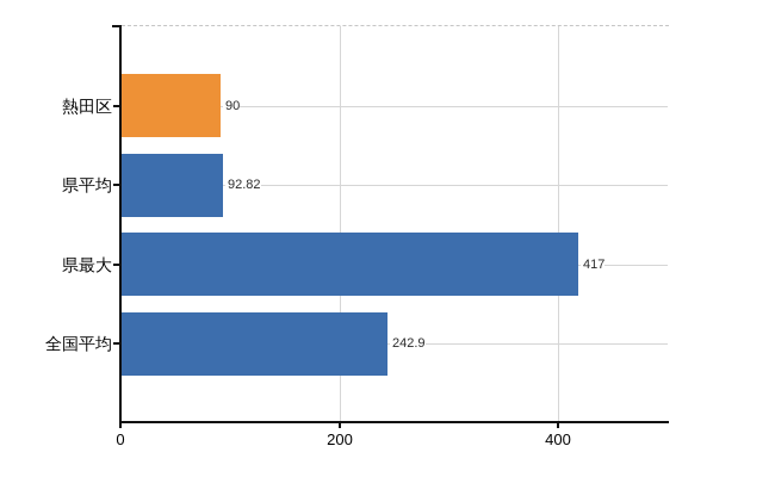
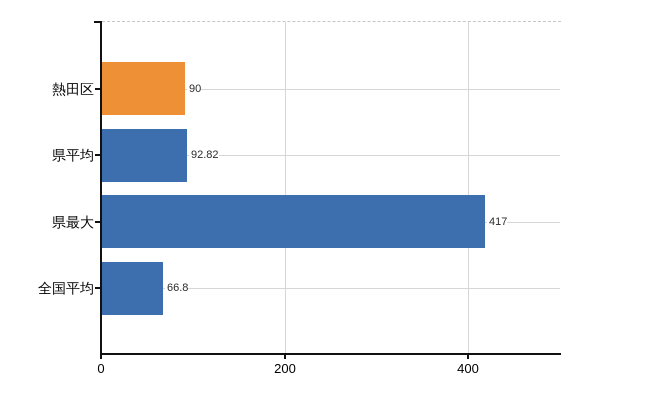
全国平均: 242.9 -> 66.8
